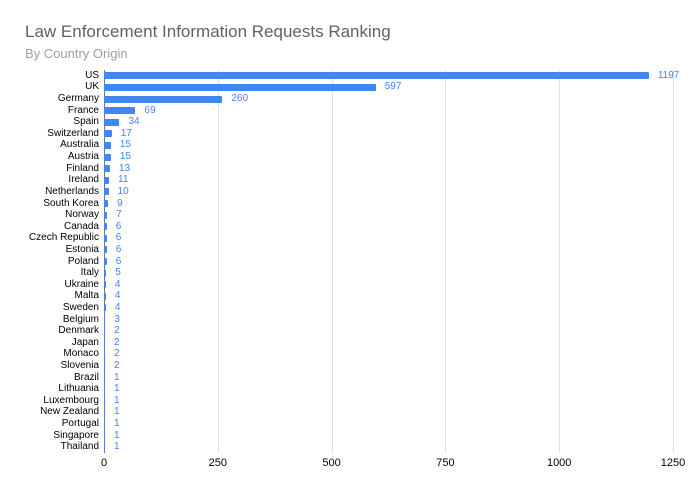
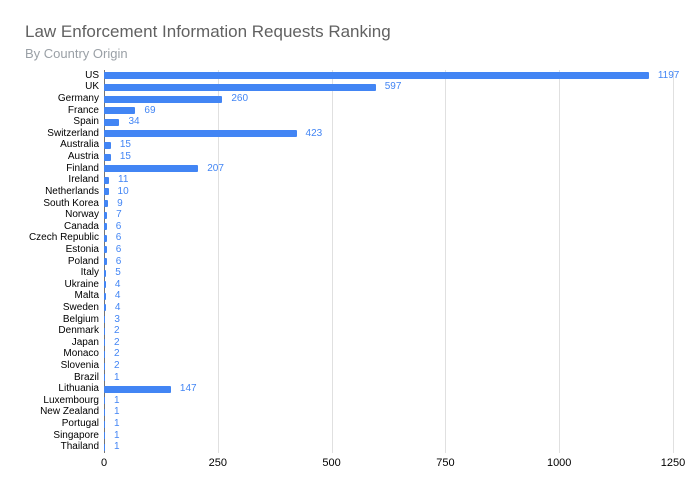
Switzerland: 17 -> 423
Finland: 13 -> 207
Lithuania: 1 -> 147
